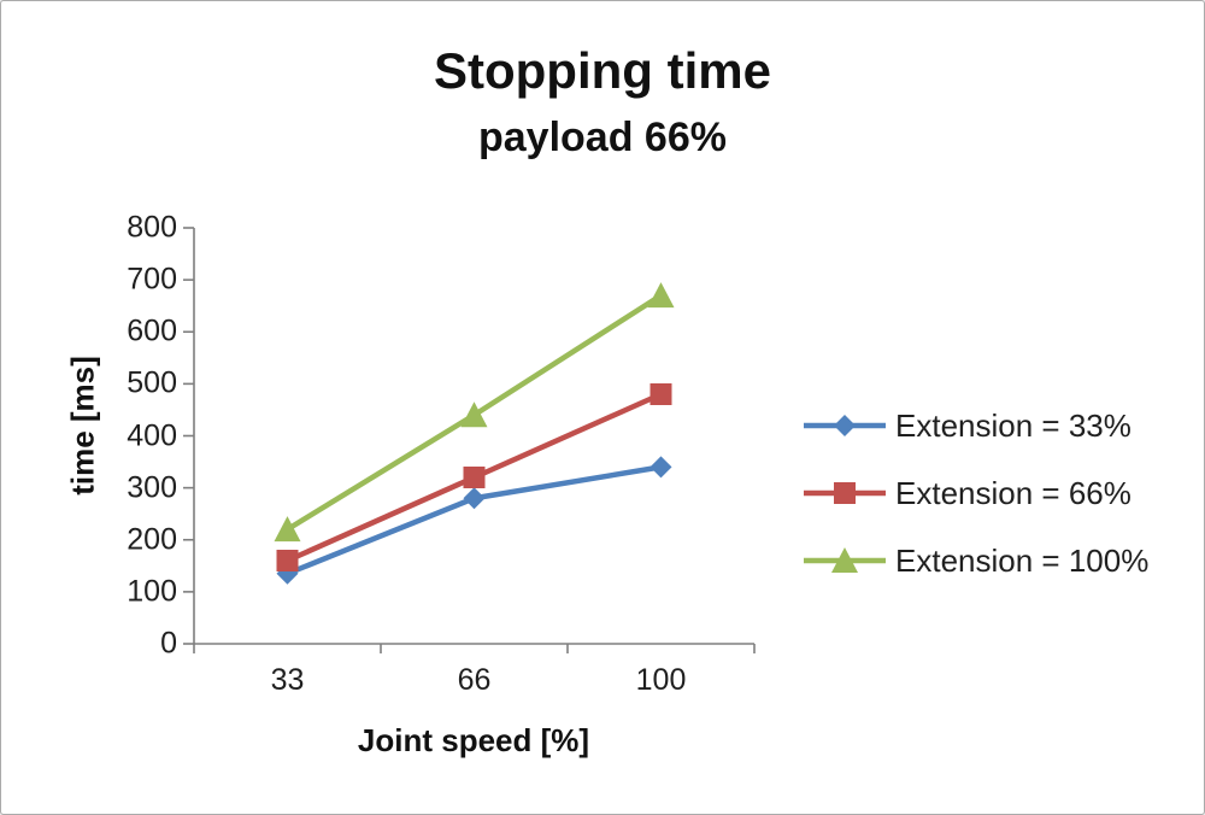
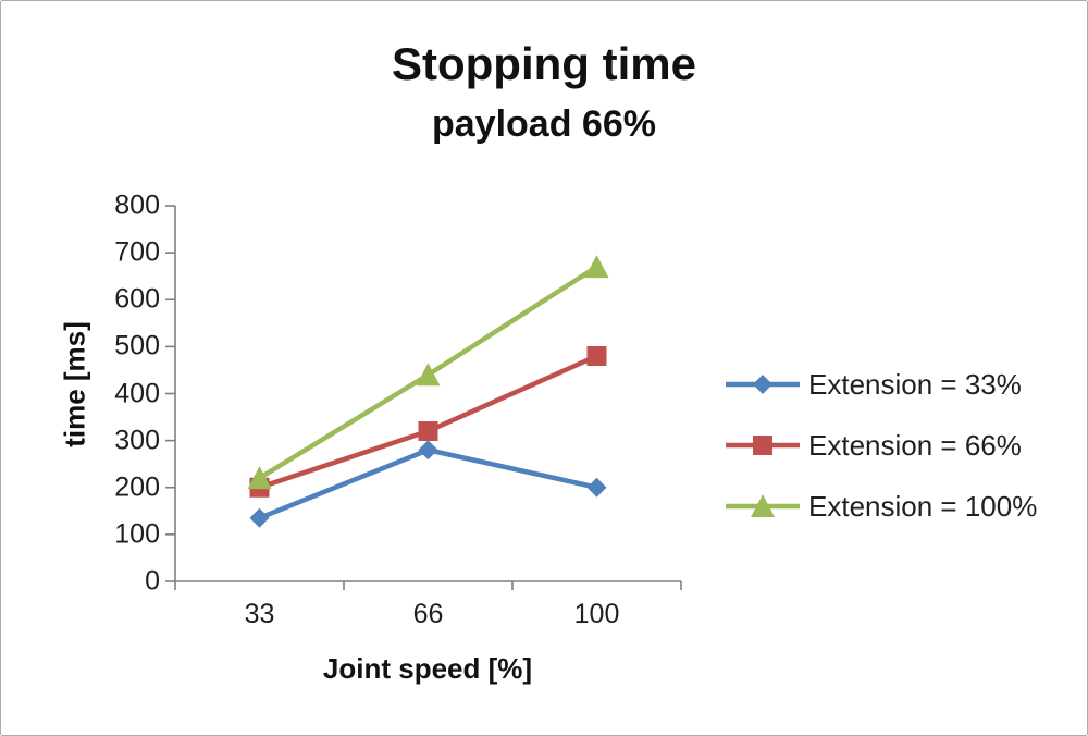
Extension = 66%/33: 160 -> 200
Extension = 33%/100: 340 -> 200
